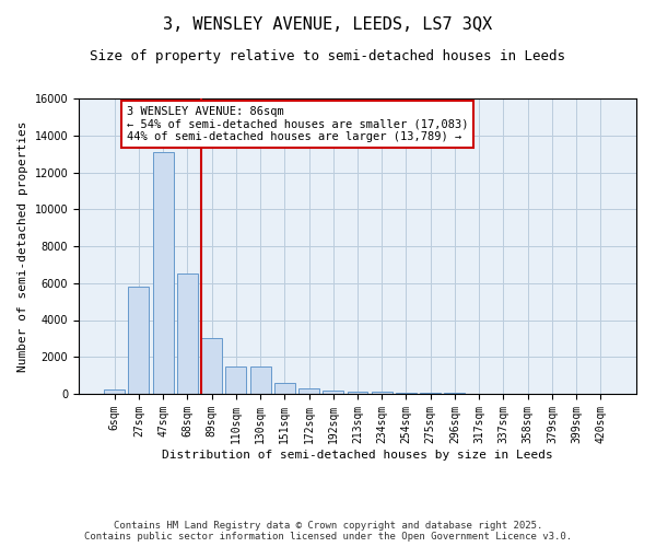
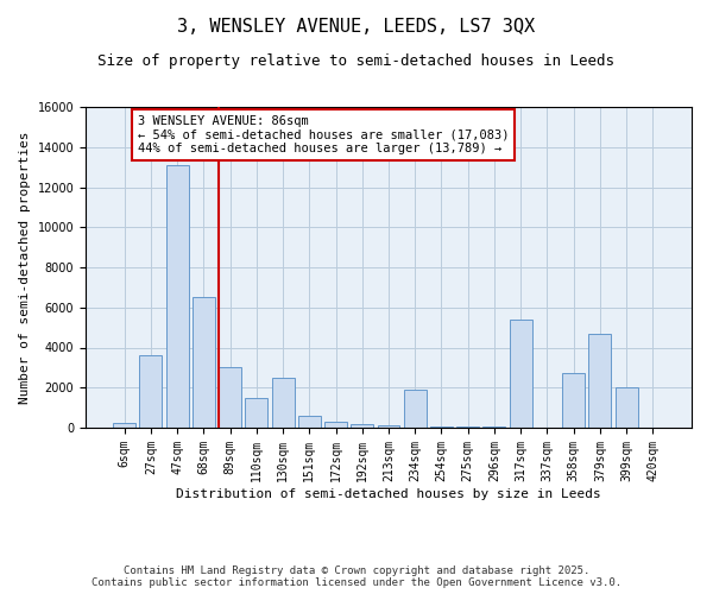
27sqm: 5800 -> 3600
130sqm: 1500 -> 2500
234sqm: 100 -> 1900
317sqm: 0 -> 5400
358sqm: 0 -> 2700
379sqm: 0 -> 4700
399sqm: 0 -> 2000
